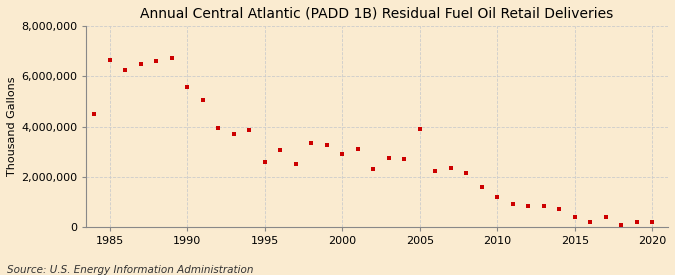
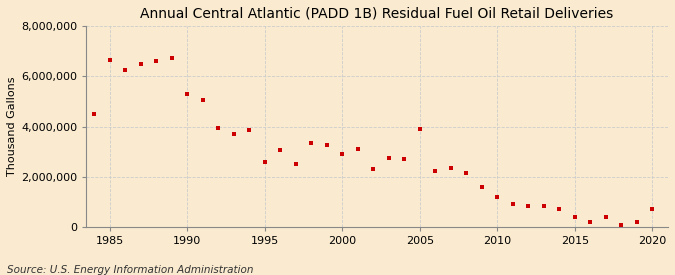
1990: 5,600,000 -> 5,300,000
2020: 200,000 -> 700,000
